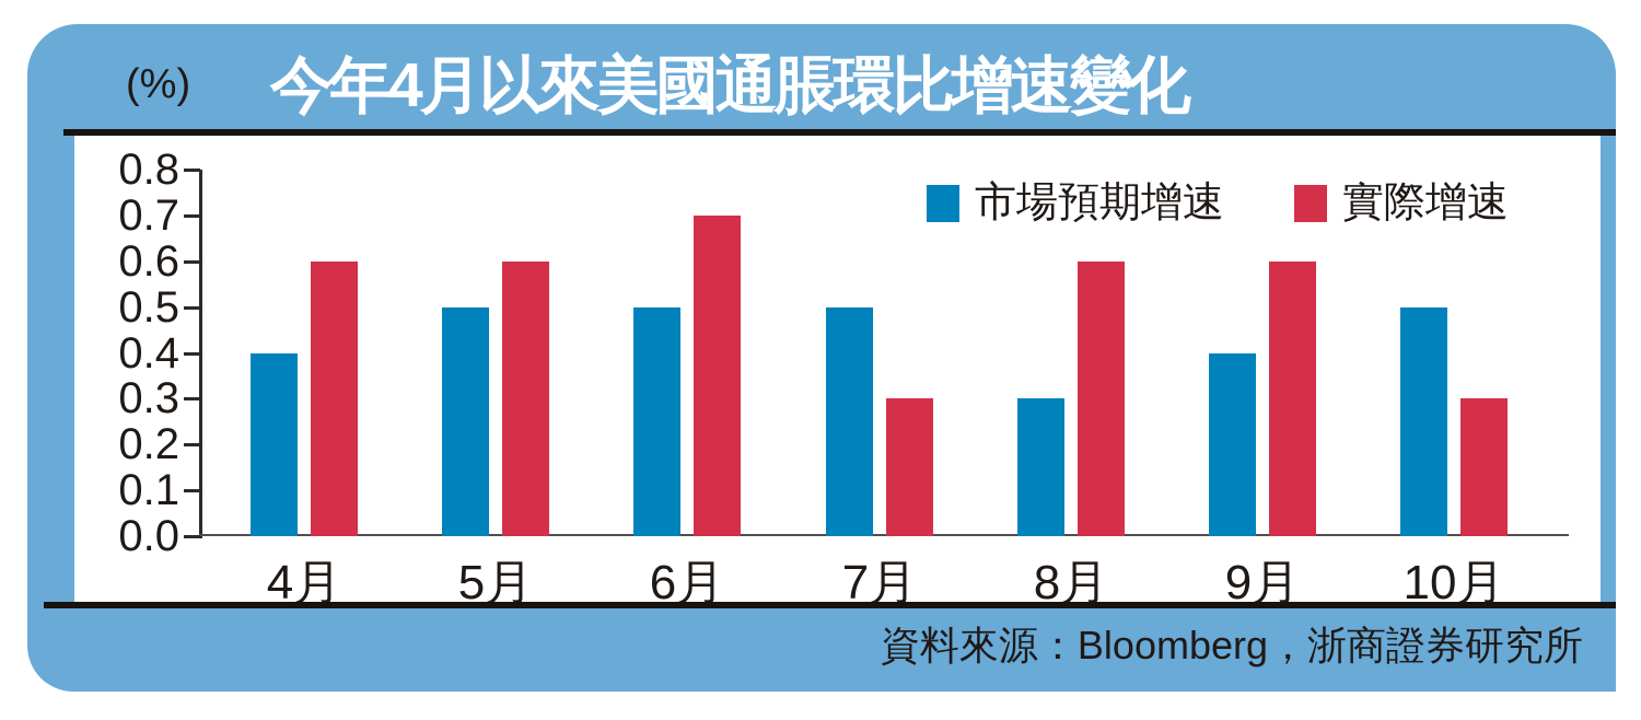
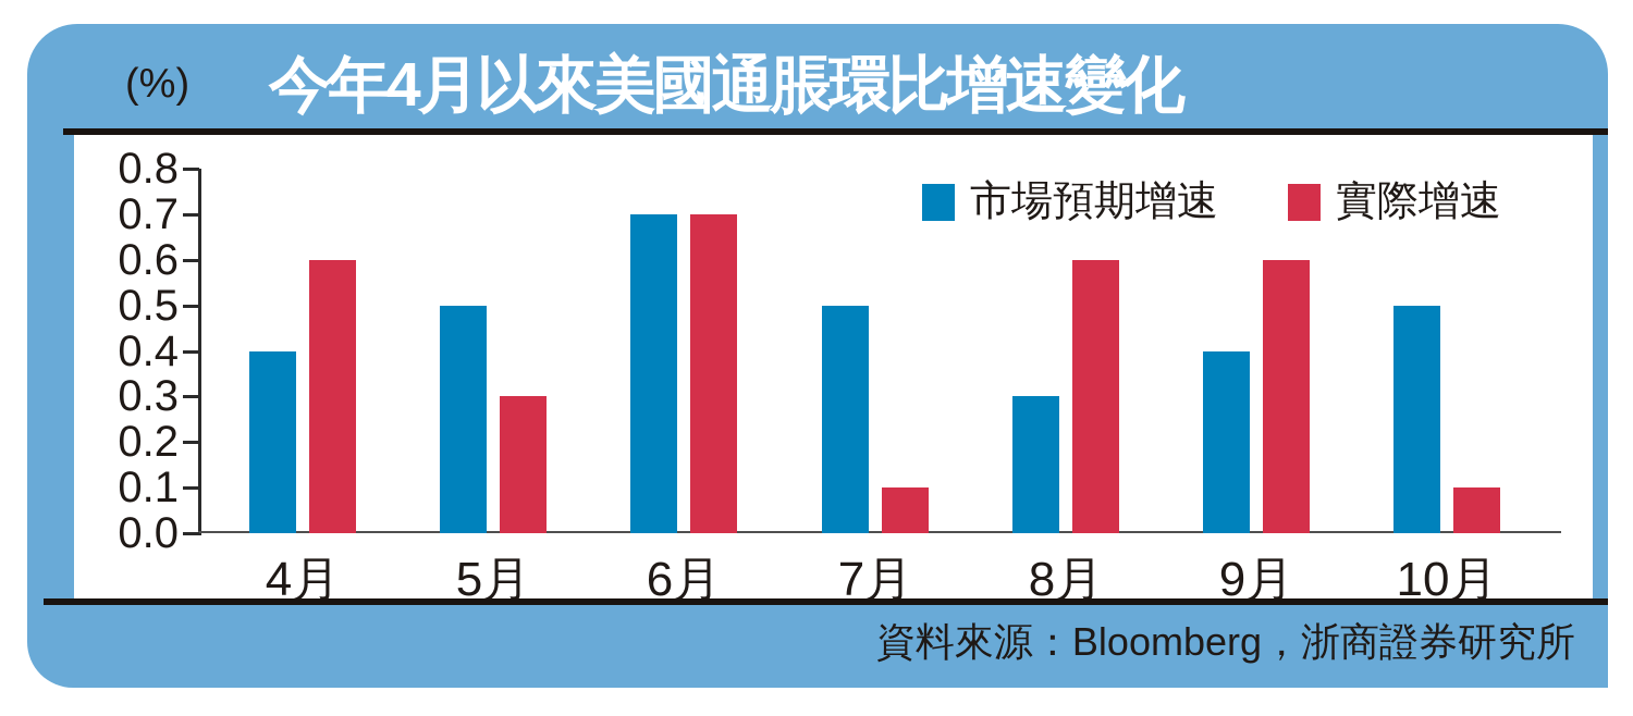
實際增速/5月: 0.6 -> 0.3
市場預期增速/6月: 0.5 -> 0.7
實際增速/7月: 0.3 -> 0.1
實際增速/10月: 0.3 -> 0.1
